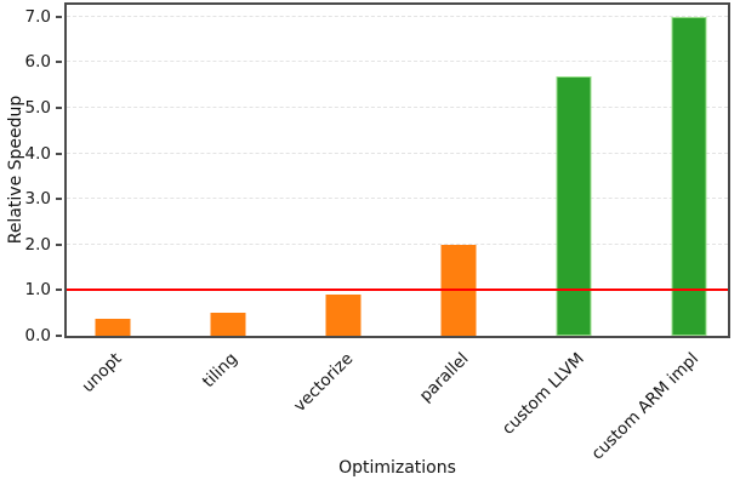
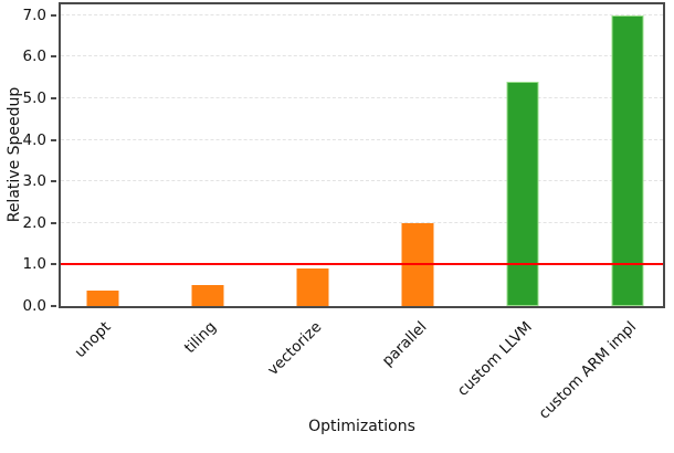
custom LLVM: 5.7 -> 5.4
